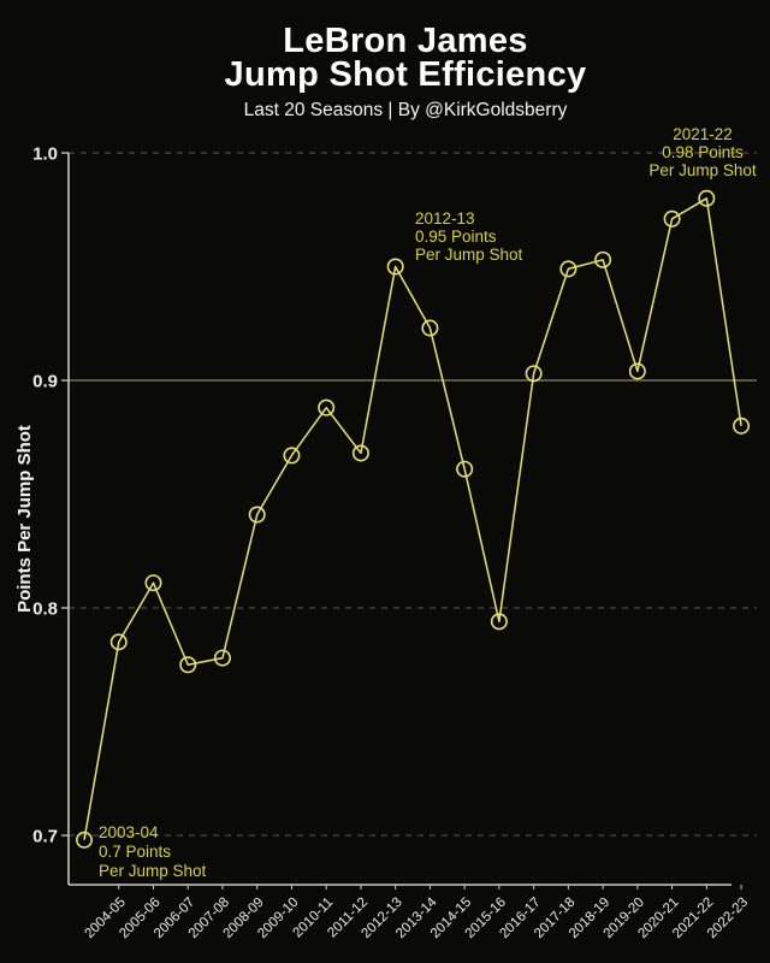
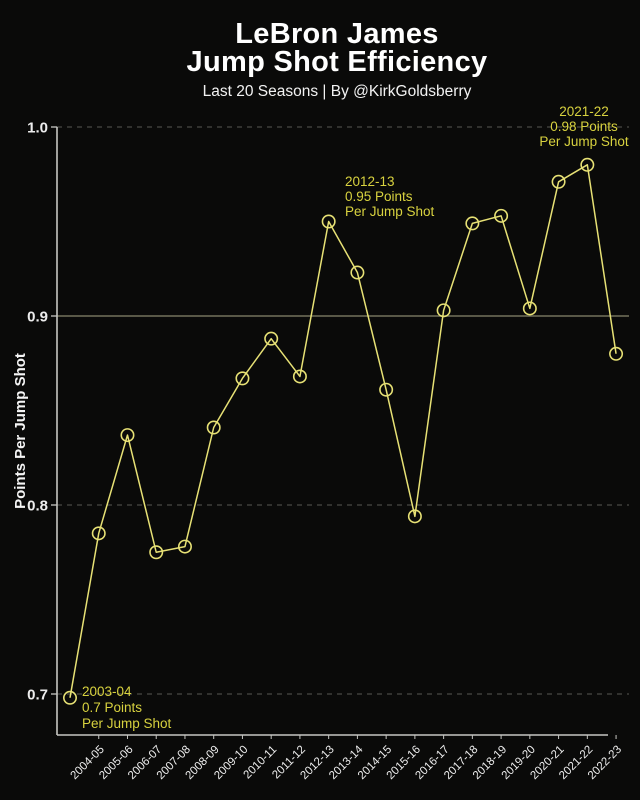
2005-06: 0.811 -> 0.837
